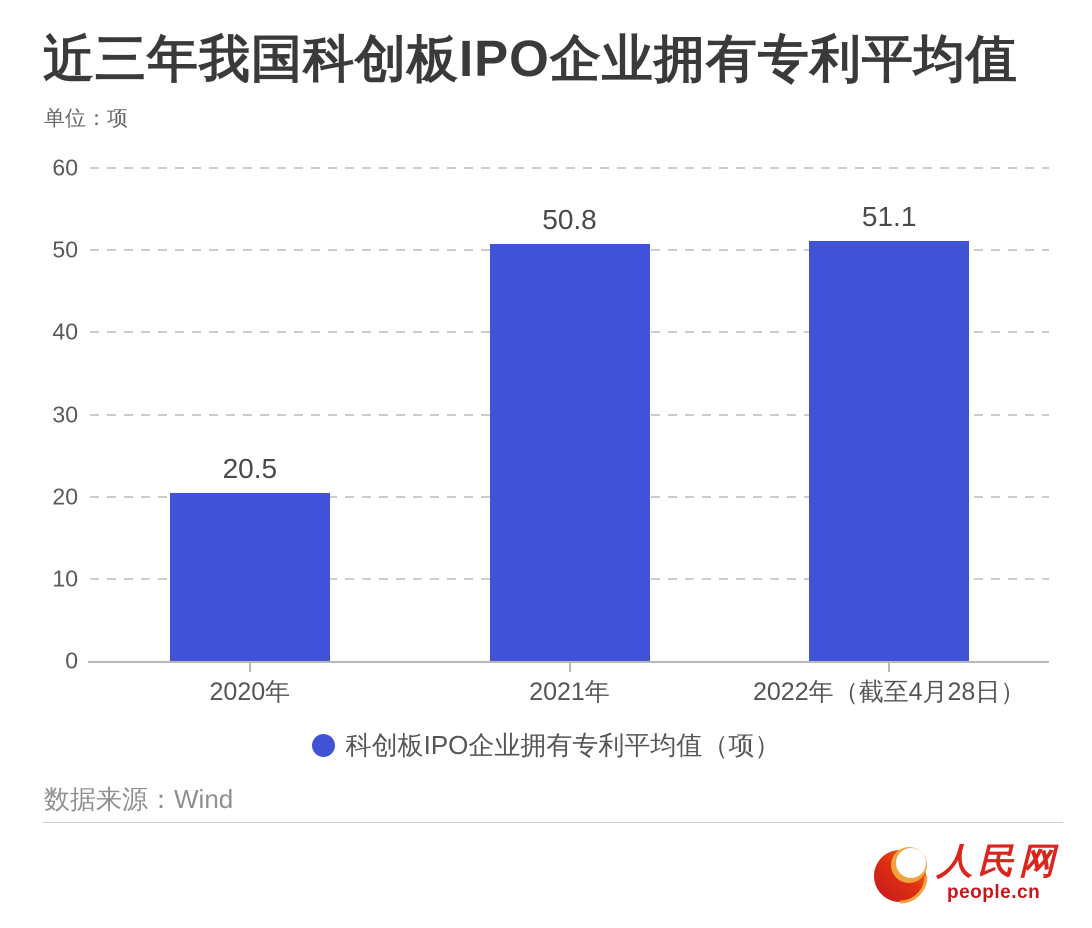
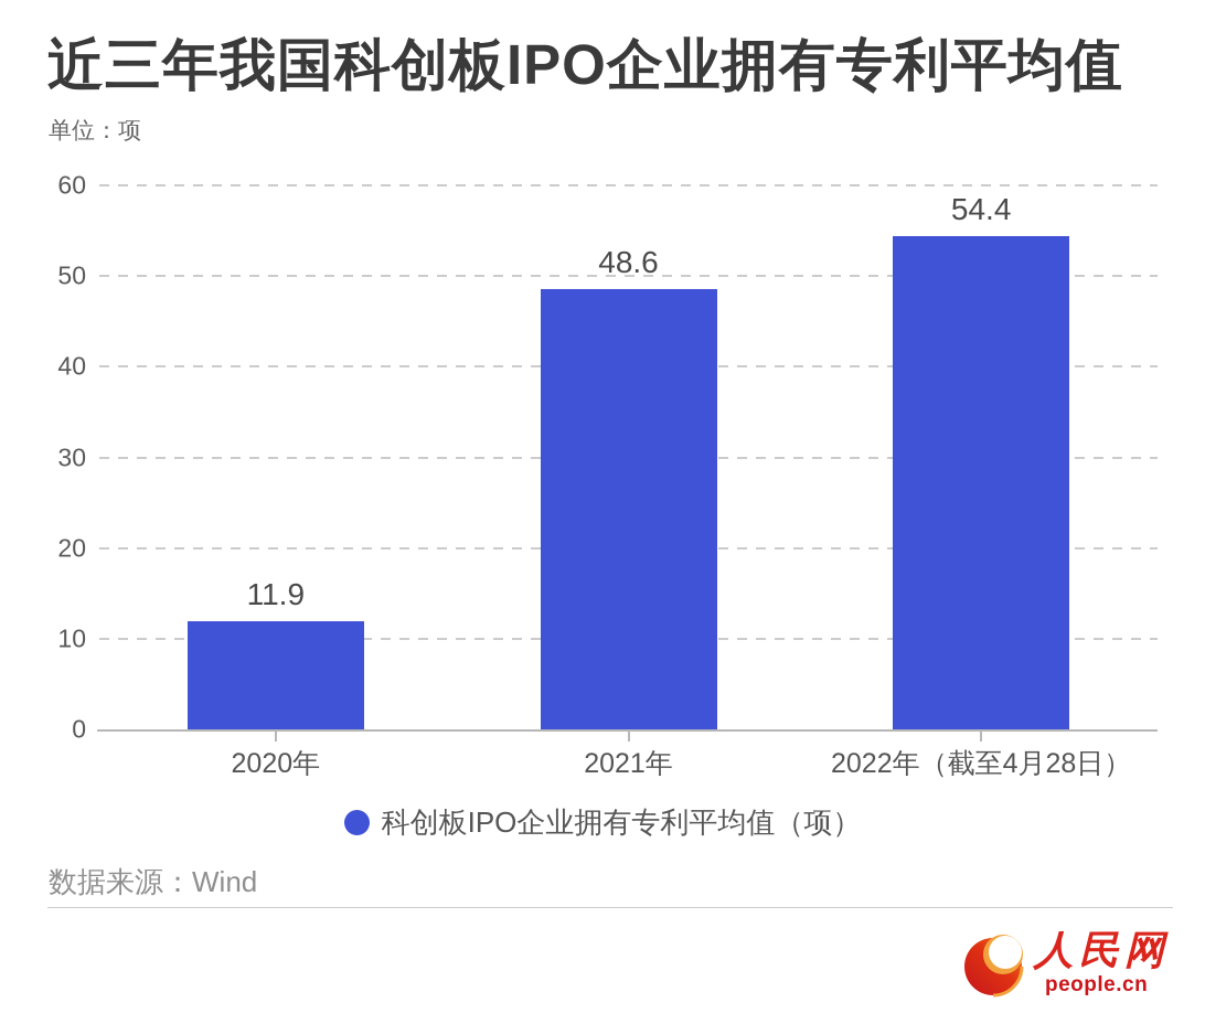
2020年: 20.5 -> 11.9
2021年: 50.8 -> 48.6
2022年（截至4月28日）: 51.1 -> 54.4
